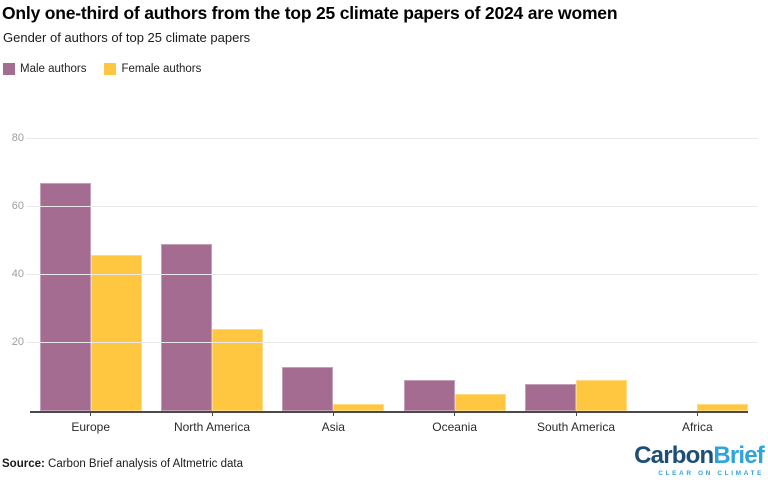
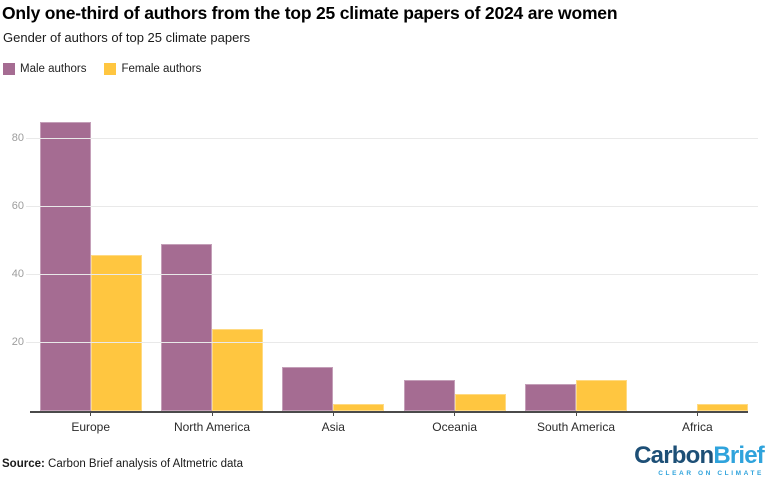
Male authors/Europe: 67 -> 85
